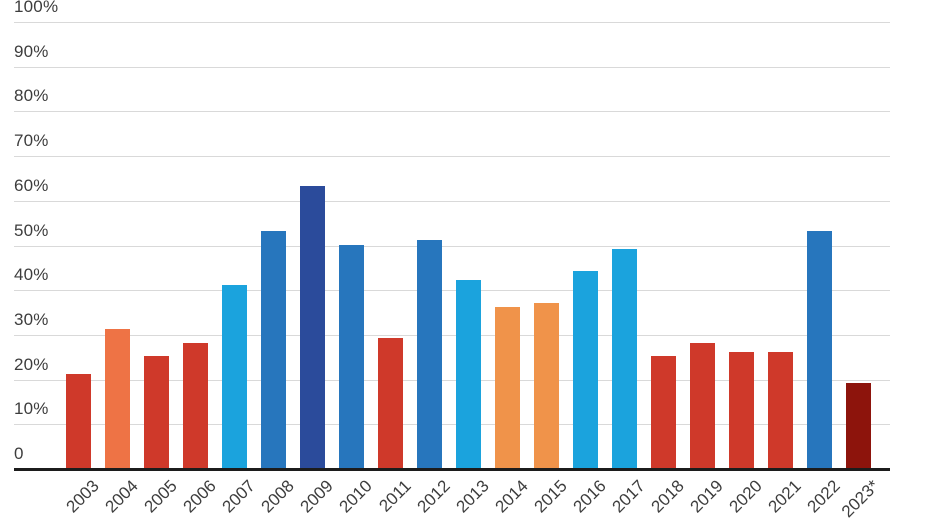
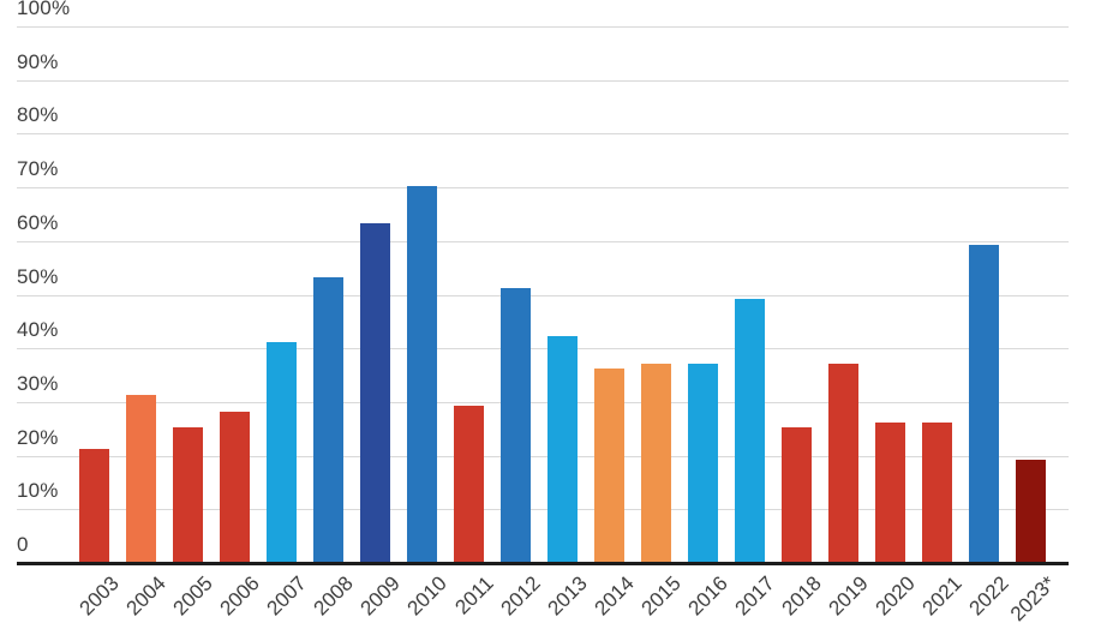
2010: 50% -> 70%
2016: 44% -> 37%
2019: 28% -> 37%
2022: 53% -> 59%
